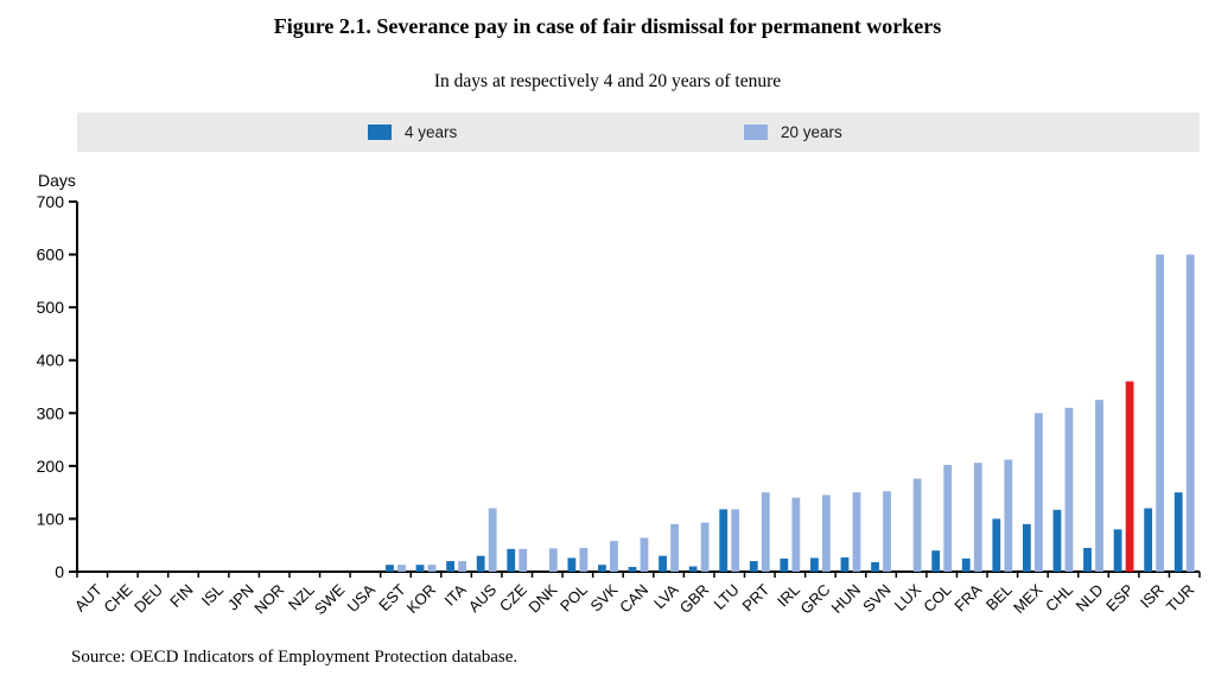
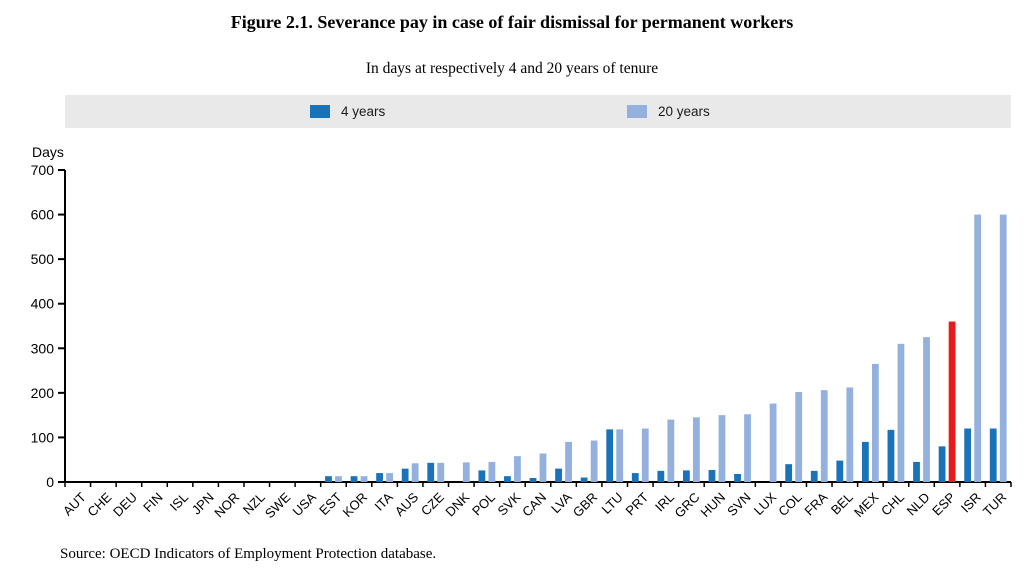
20 years/AUS: 120 -> 40
20 years/PRT: 150 -> 120
4 years/BEL: 100 -> 50
20 years/MEX: 300 -> 260
4 years/TUR: 150 -> 120
